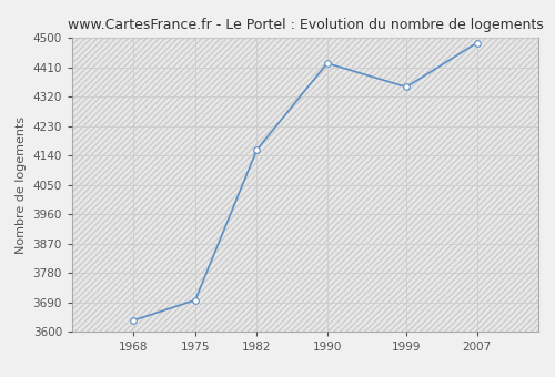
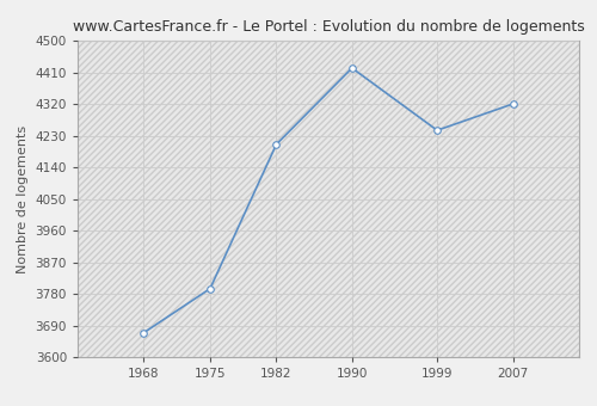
1968: 3635 -> 3670
1975: 3697 -> 3795
1982: 4157 -> 4205
1999: 4349 -> 4245
2007: 4484 -> 4320
